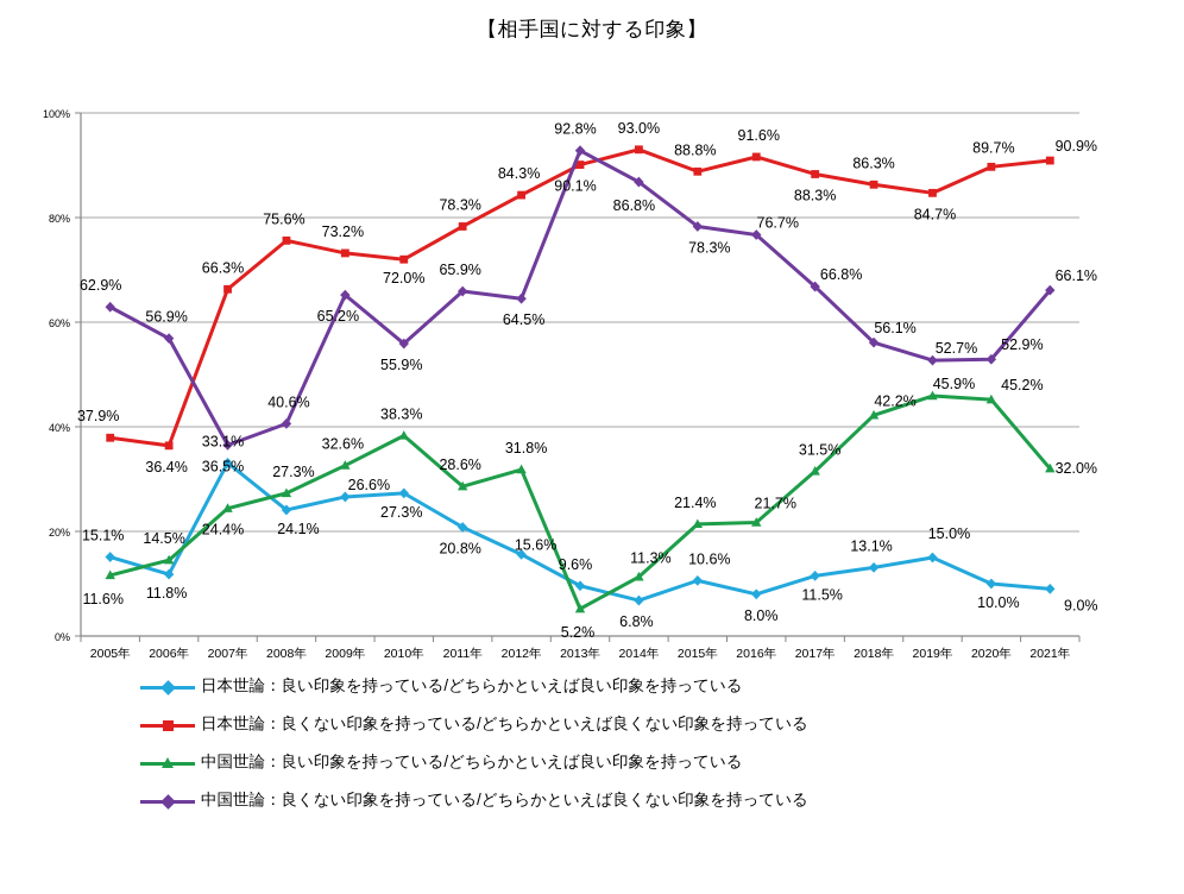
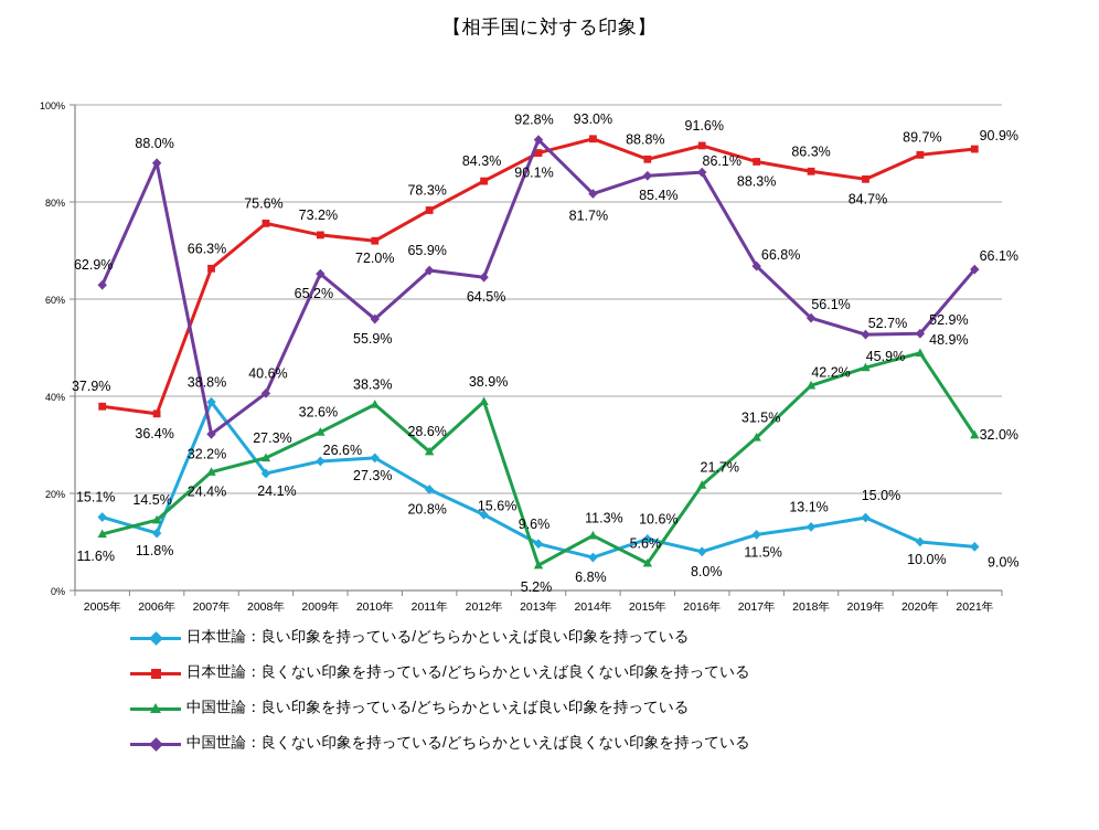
中国世論：良くない印象を持っている/どちらかといえば良くない印象を持っている/2006年: 56.9% -> 88.0%
日本世論：良い印象を持っている/どちらかといえば良い印象を持っている/2007年: 33.1% -> 38.8%
中国世論：良くない印象を持っている/どちらかといえば良くない印象を持っている/2007年: 36.5% -> 32.2%
中国世論：良い印象を持っている/どちらかといえば良い印象を持っている/2012年: 31.8% -> 38.9%
中国世論：良くない印象を持っている/どちらかといえば良くない印象を持っている/2014年: 86.8% -> 81.7%
中国世論：良い印象を持っている/どちらかといえば良い印象を持っている/2015年: 21.4% -> 5.6%
中国世論：良くない印象を持っている/どちらかといえば良くない印象を持っている/2015年: 78.3% -> 85.4%
中国世論：良くない印象を持っている/どちらかといえば良くない印象を持っている/2016年: 76.7% -> 86.1%
中国世論：良い印象を持っている/どちらかといえば良い印象を持っている/2020年: 45.2% -> 48.9%
